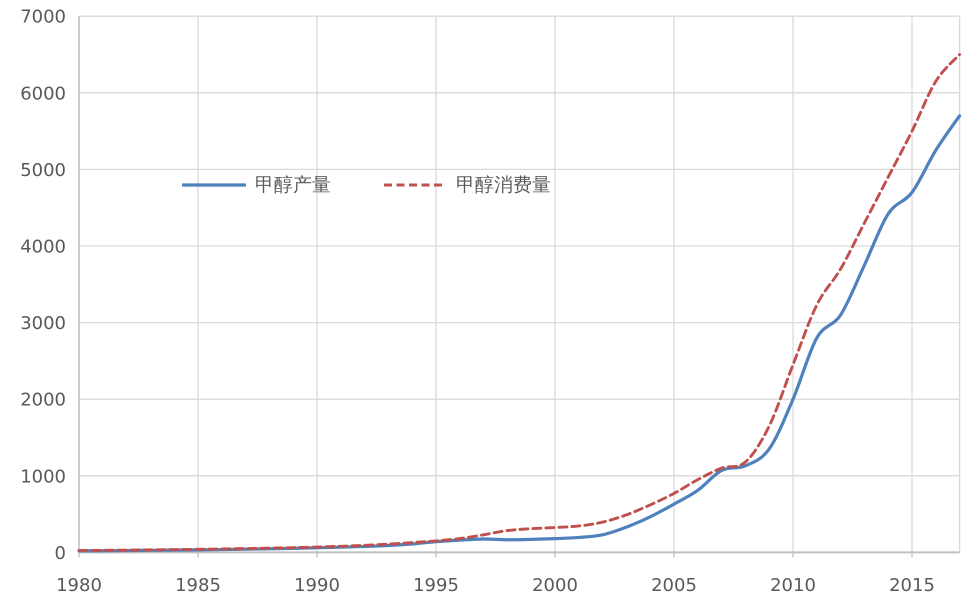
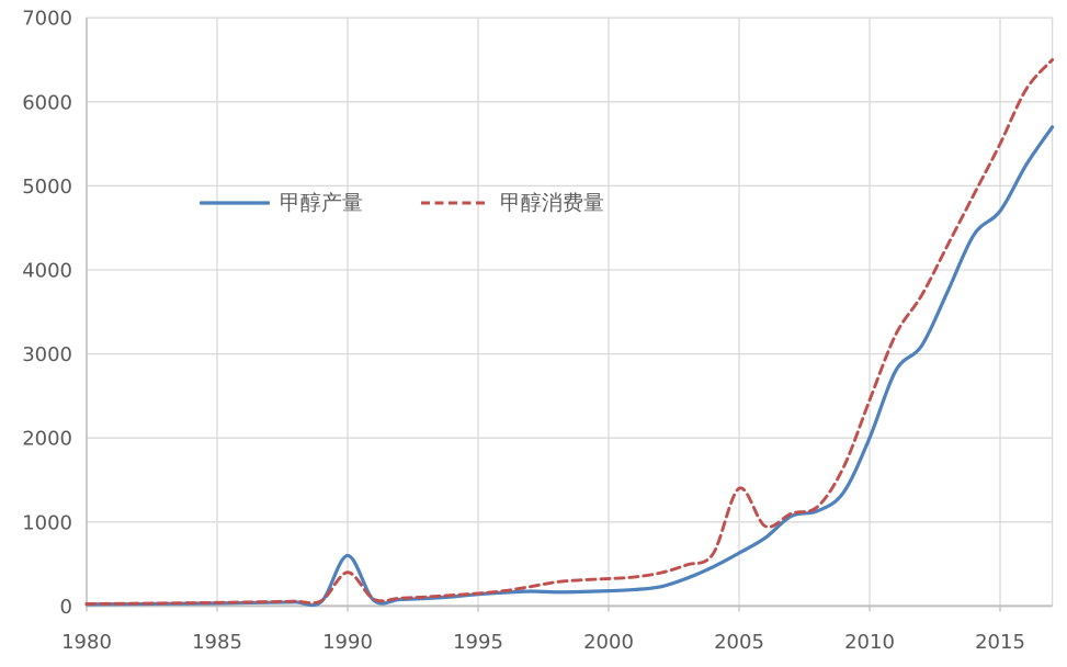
甲醇产量/1990: 100 -> 600
甲醇消费量/1990: 100 -> 400
甲醇消费量/2005: 800 -> 1400
